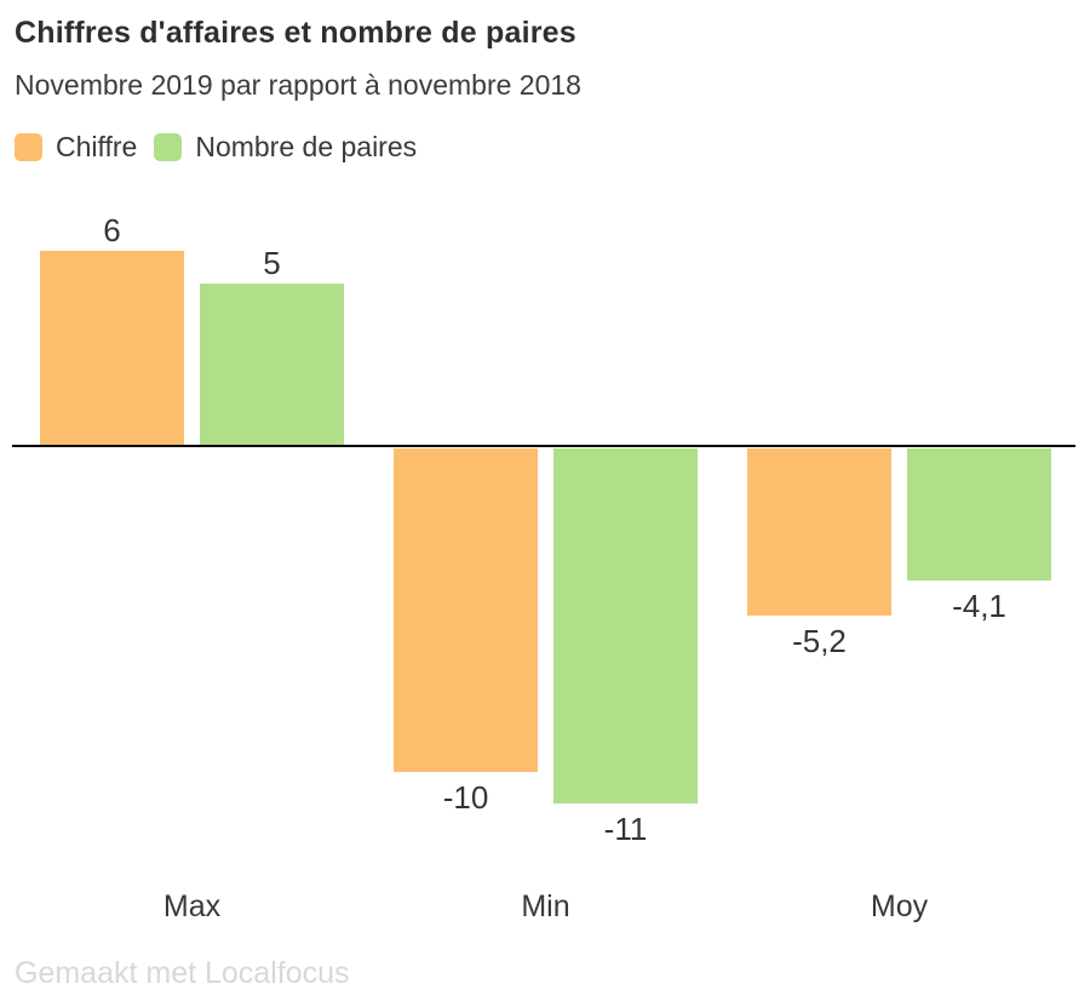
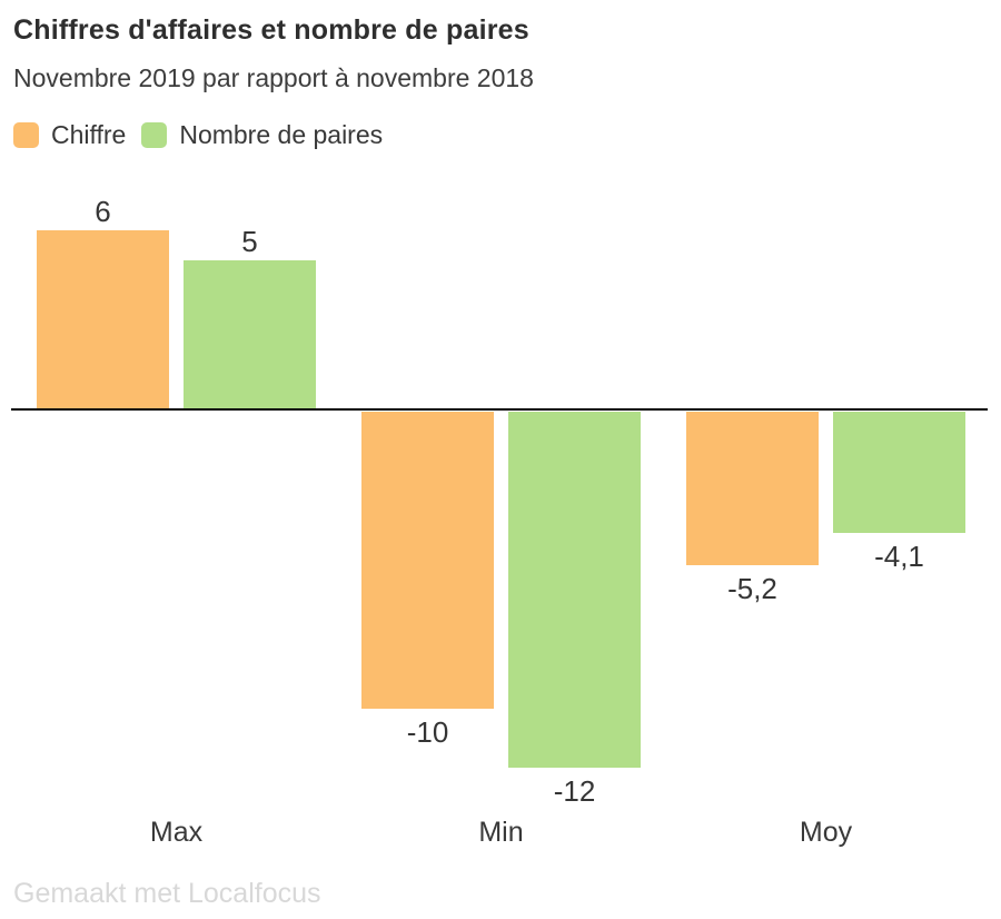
Nombre de paires/Min: -11 -> -12
